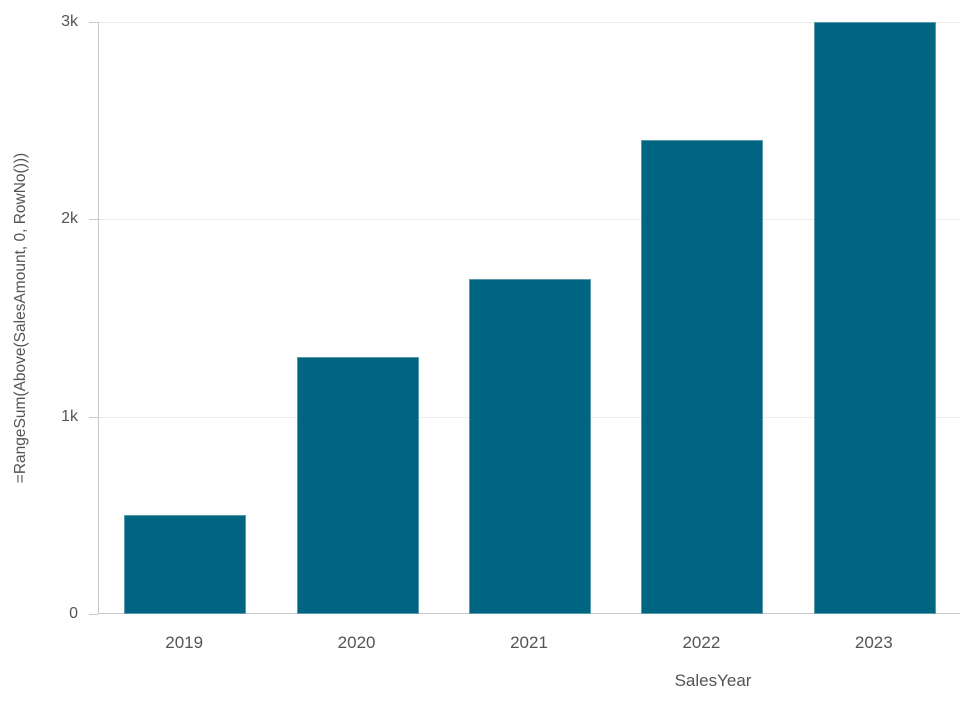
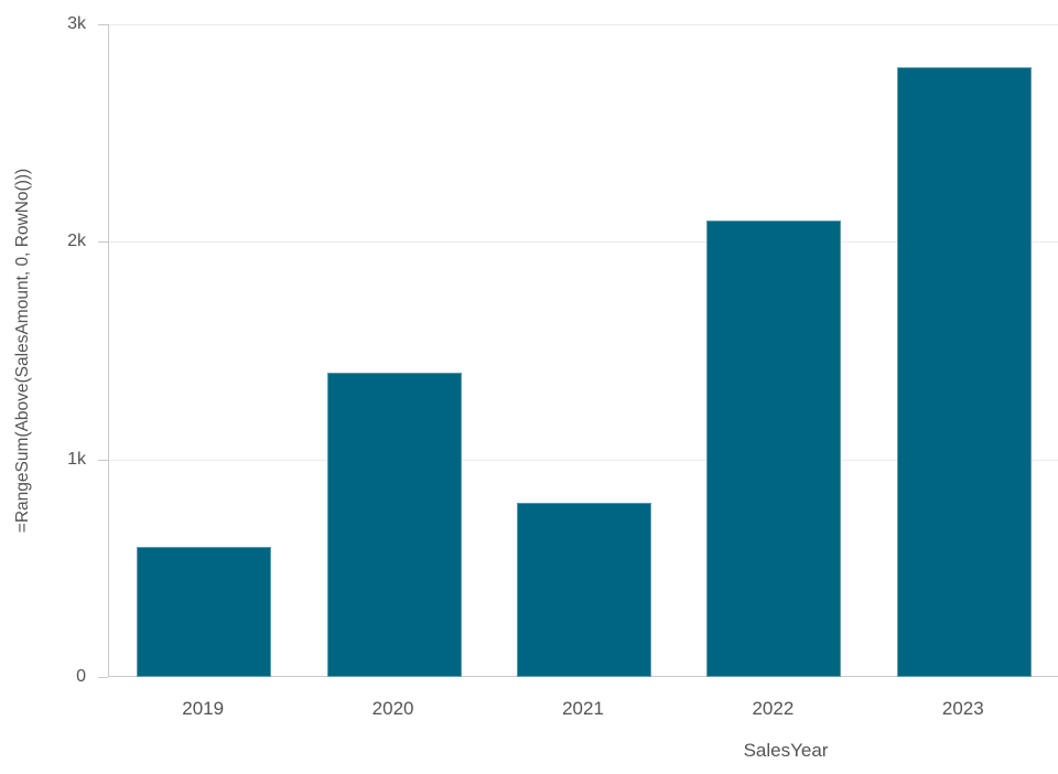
2019: 0.5k -> 0.6k
2020: 1.3k -> 1.4k
2021: 1.7k -> 0.8k
2022: 2.4k -> 2.1k
2023: 3.0k -> 2.8k
